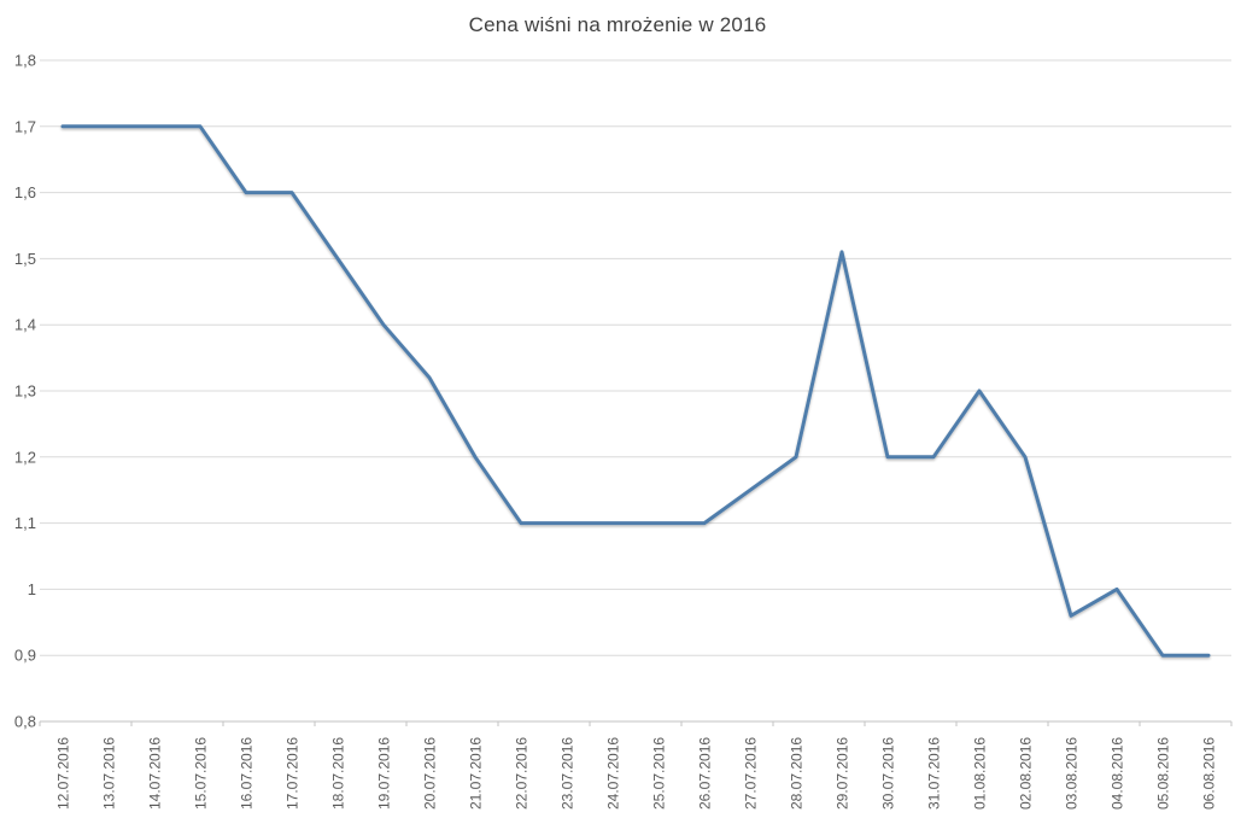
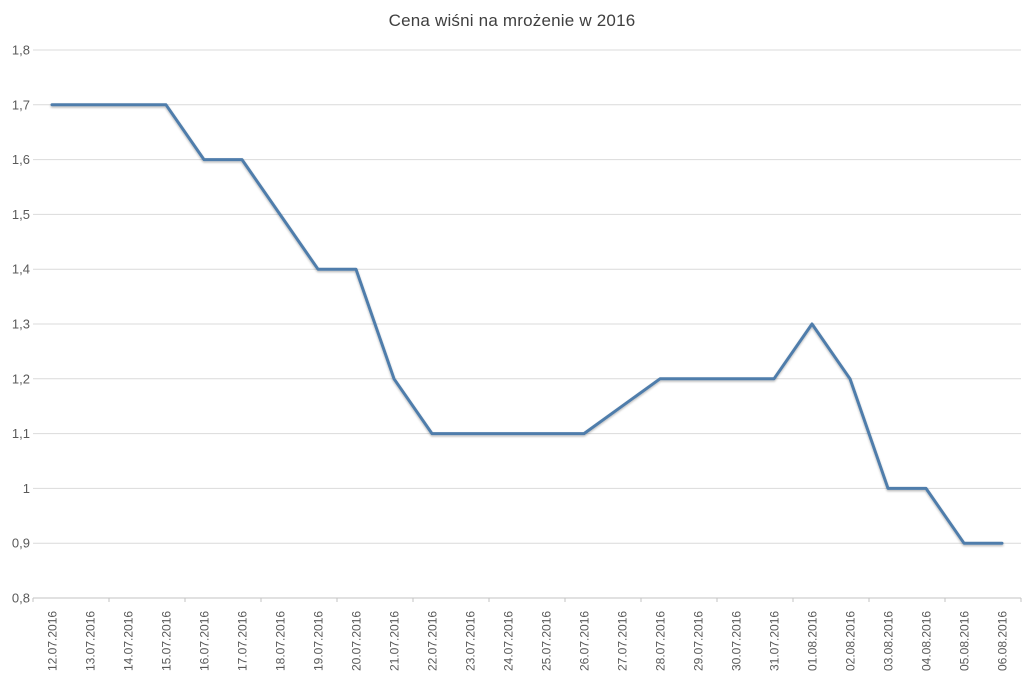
20.07.2016: 1,32 -> 1,40
29.07.2016: 1,51 -> 1,20
03.08.2016: 0,96 -> 1,00
